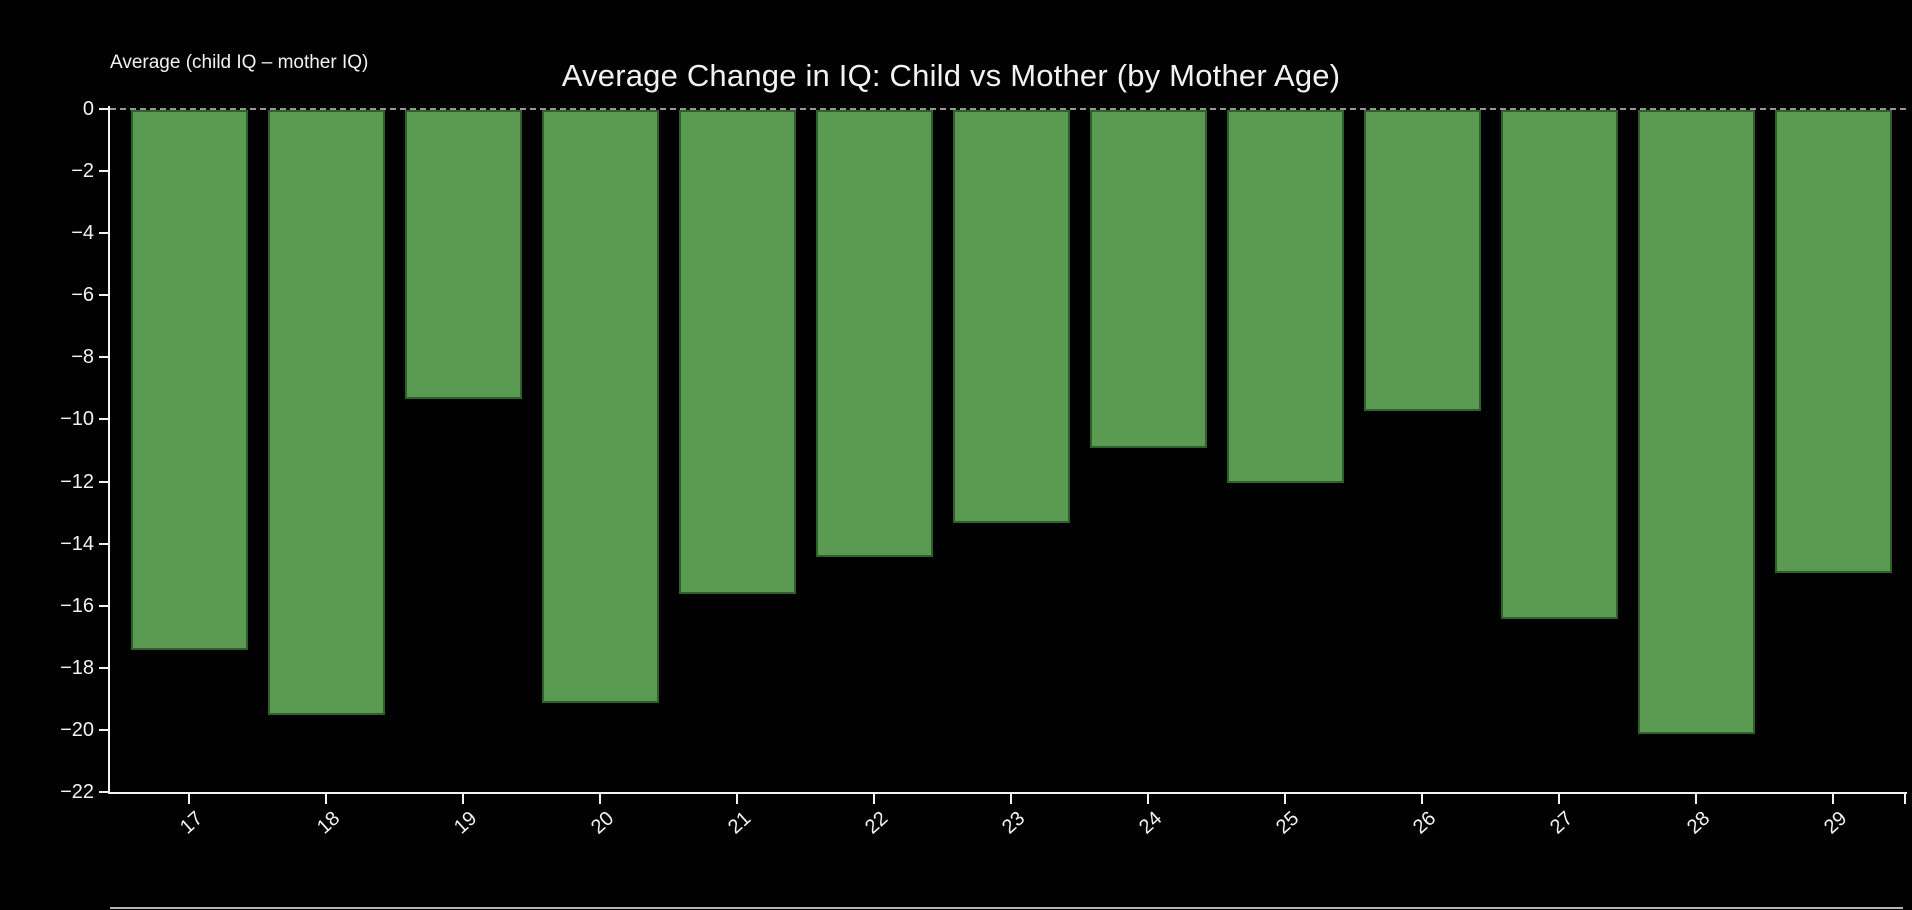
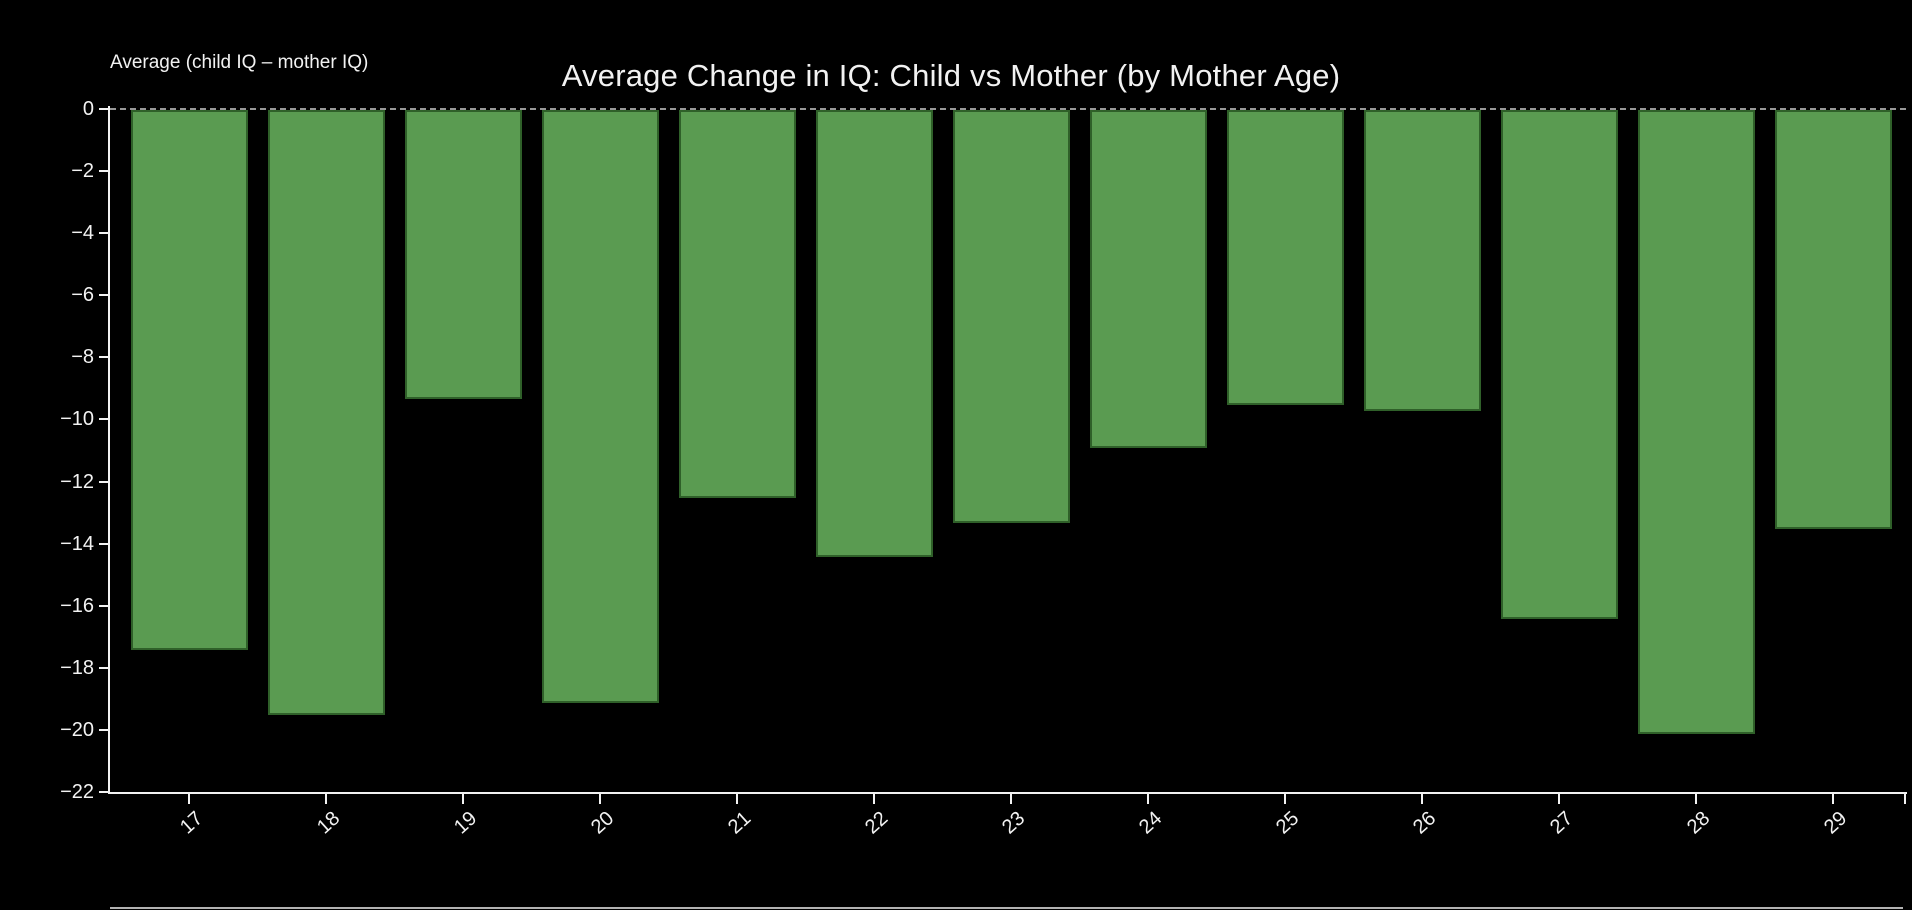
21: -15.6 -> -12.5
25: -12.0 -> -9.5
29: -14.9 -> -13.5
